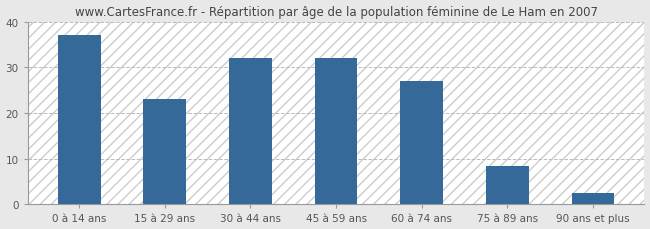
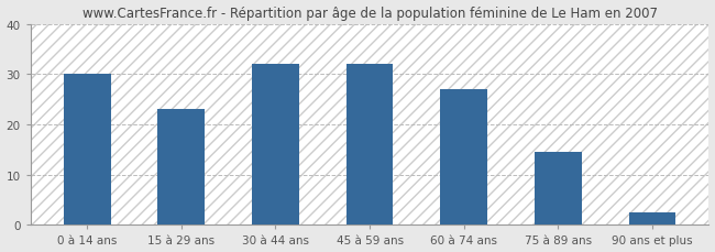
0 à 14 ans: 37.0 -> 30.0
75 à 89 ans: 8.5 -> 14.5
